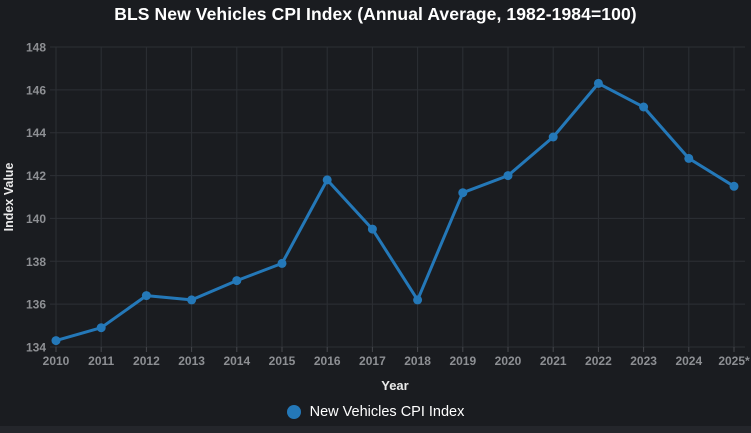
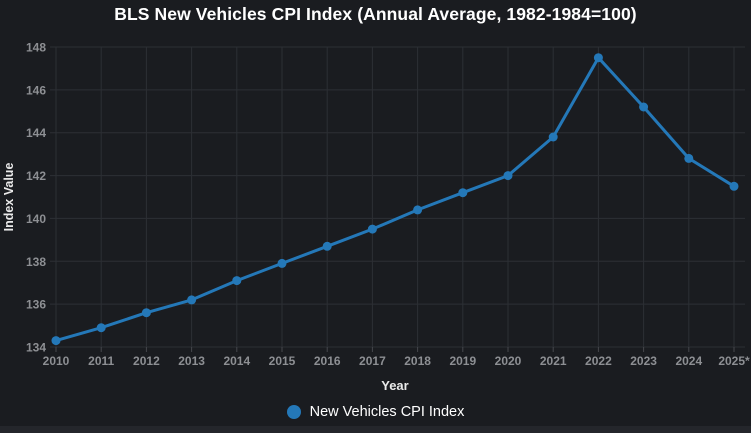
2012: 136.4 -> 135.6
2016: 141.8 -> 138.7
2018: 136.2 -> 140.4
2022: 146.3 -> 147.5
